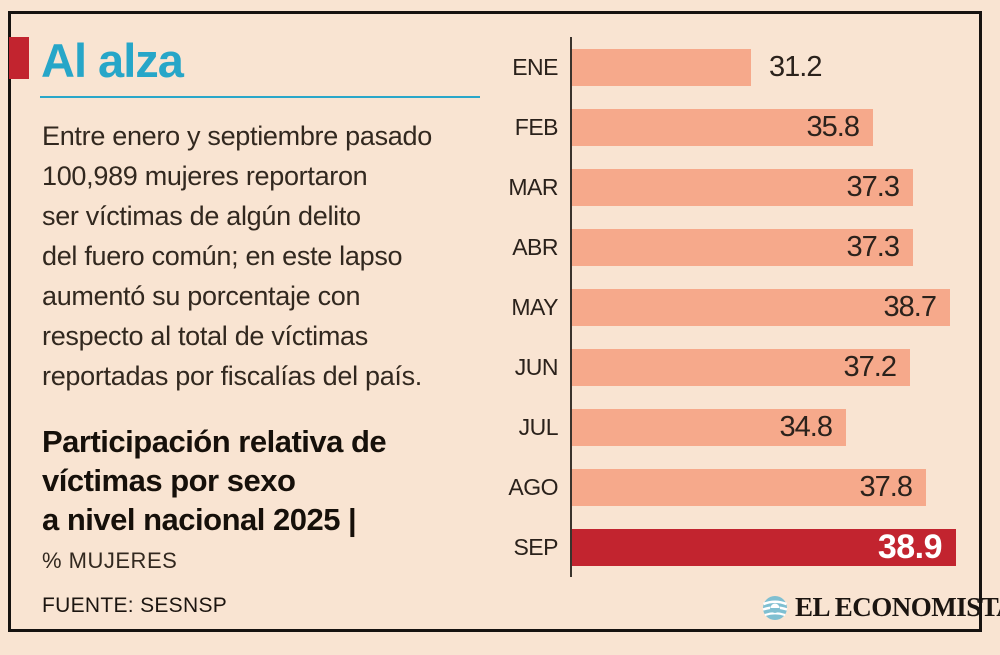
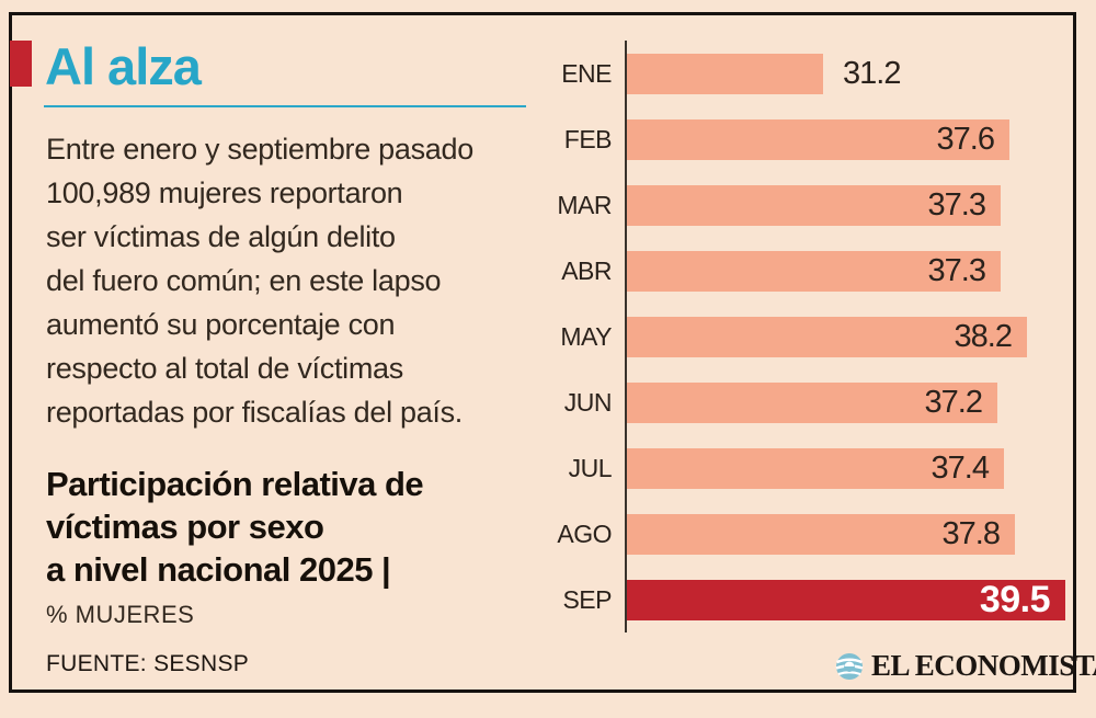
FEB: 35.8 -> 37.6
MAY: 38.7 -> 38.2
JUL: 34.8 -> 37.4
SEP: 38.9 -> 39.5
